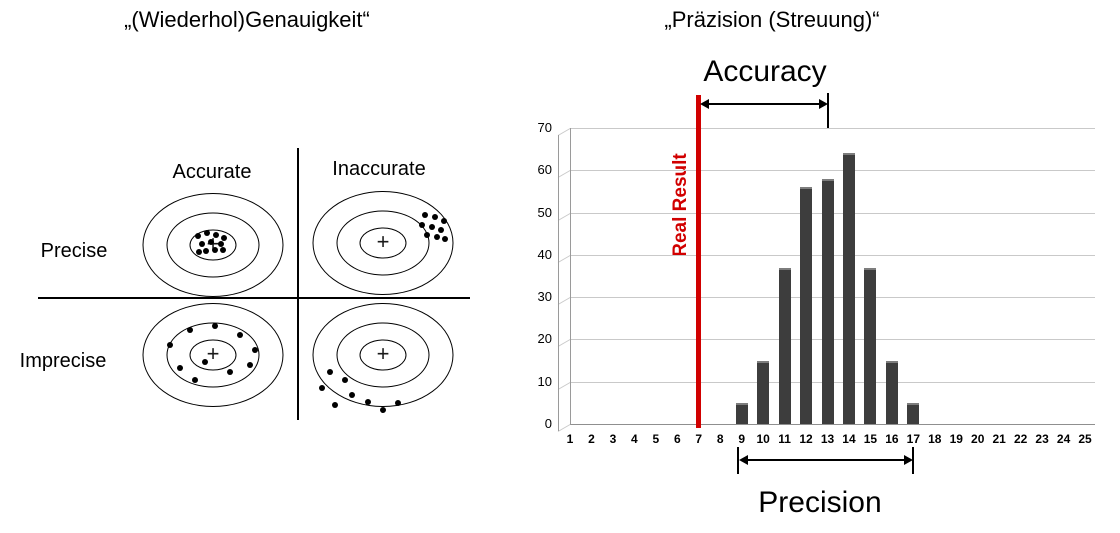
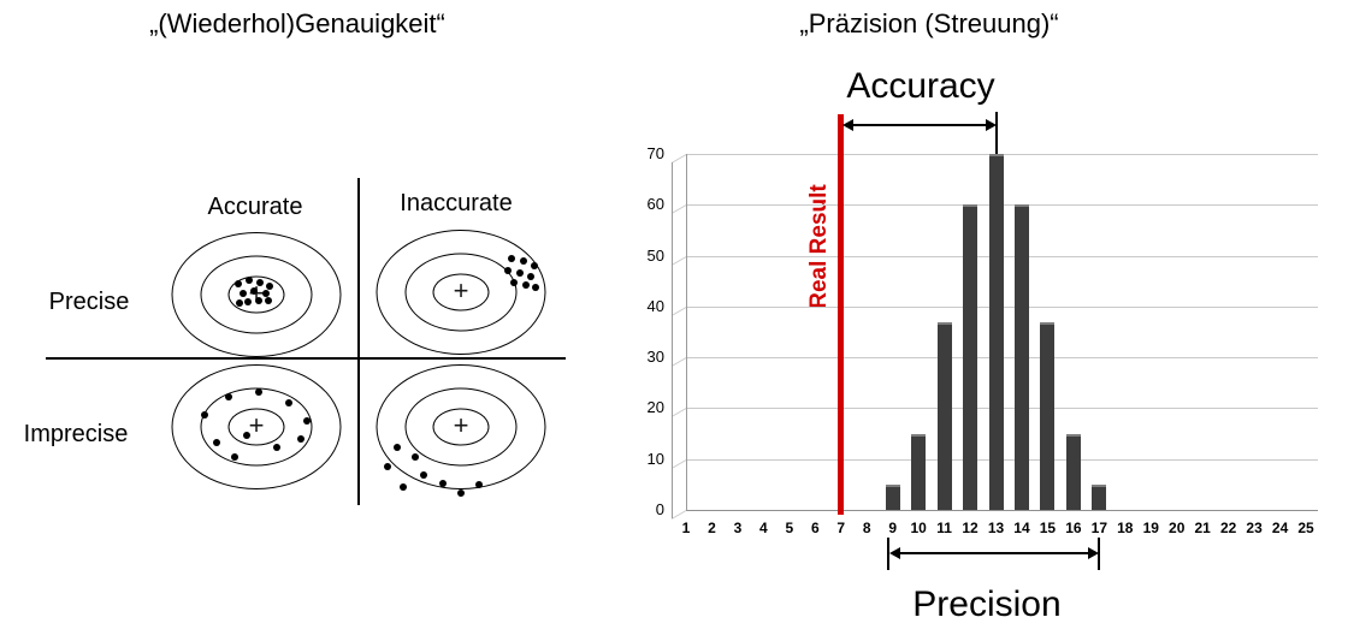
12: 56 -> 60
13: 58 -> 70
14: 64 -> 60
